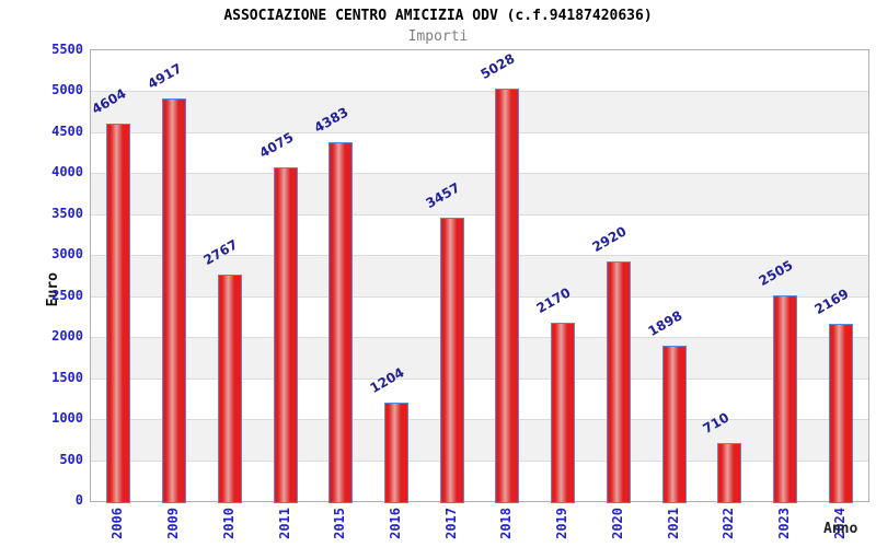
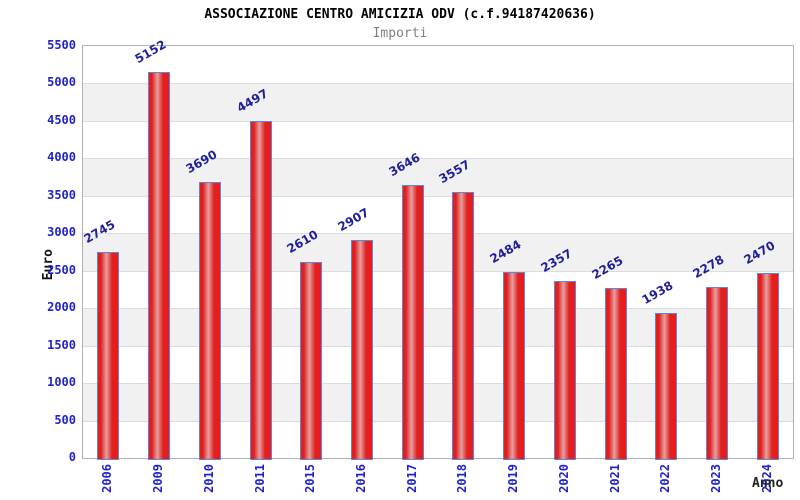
2006: 4604 -> 2745
2009: 4917 -> 5152
2010: 2767 -> 3690
2011: 4075 -> 4497
2015: 4383 -> 2610
2016: 1204 -> 2907
2017: 3457 -> 3646
2018: 5028 -> 3557
2019: 2170 -> 2484
2020: 2920 -> 2357
2021: 1898 -> 2265
2022: 710 -> 1938
2023: 2505 -> 2278
2024: 2169 -> 2470
